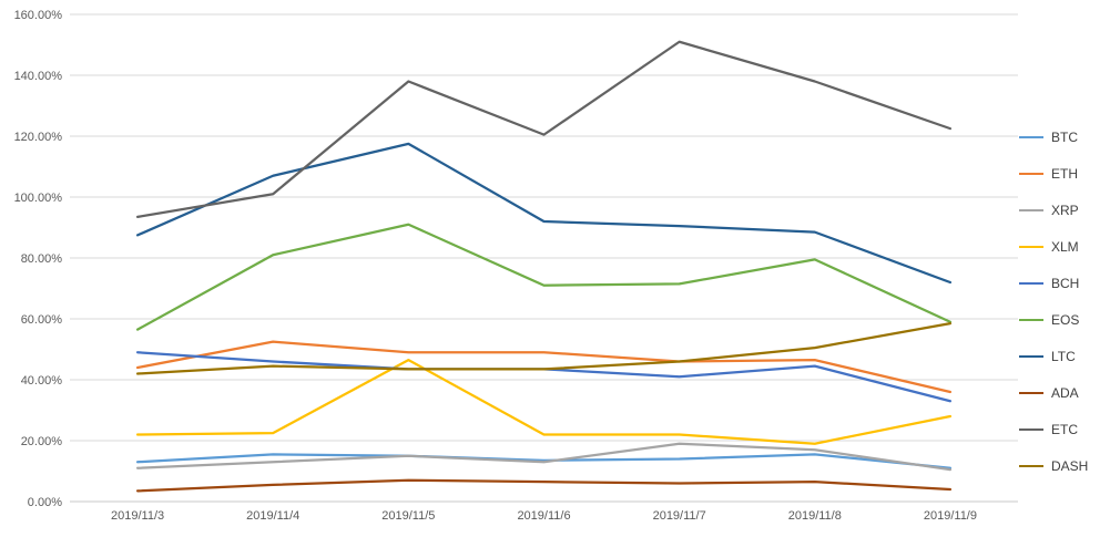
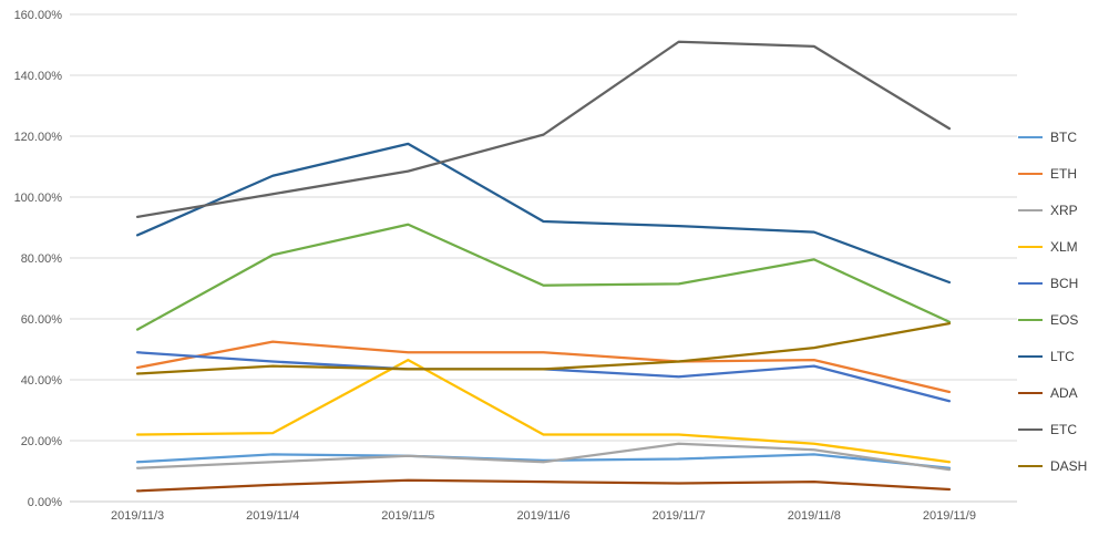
ETC/2019/11/5: 138% -> 108%
ETC/2019/11/8: 138% -> 150%
XLM/2019/11/9: 28% -> 13%
